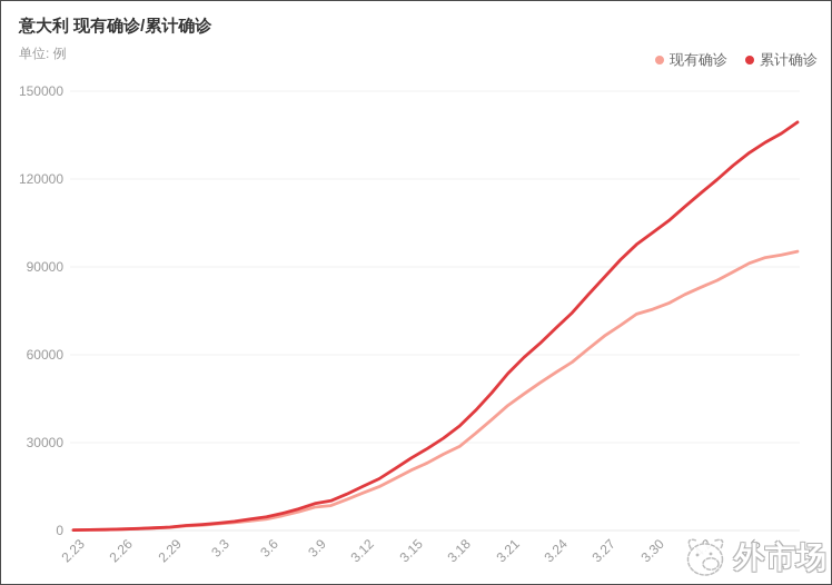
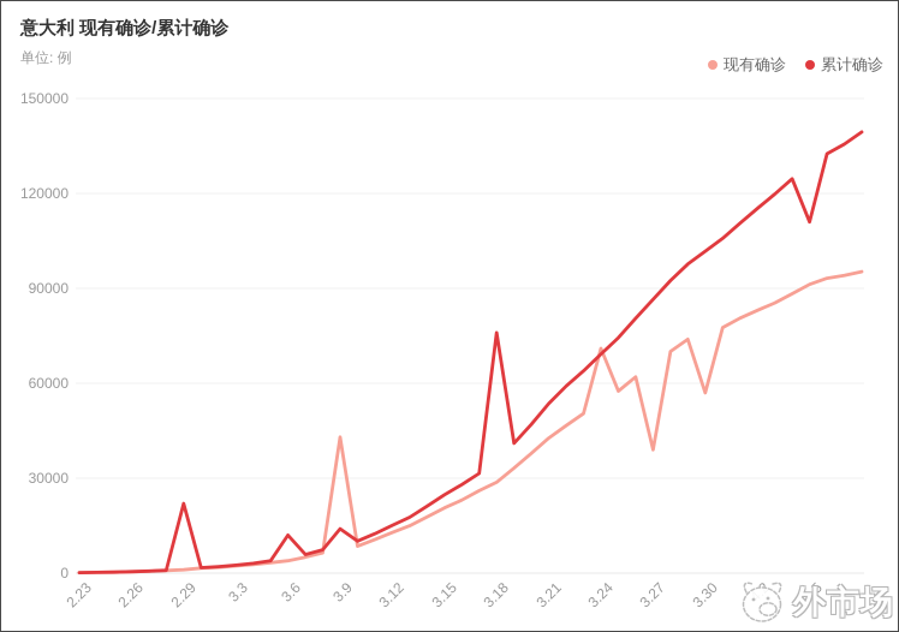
累计确诊/2.29: 1000 -> 22000
累计确诊/3.6: 5000 -> 12000
现有确诊/3.9: 8000 -> 43000
累计确诊/3.9: 9000 -> 14000
累计确诊/3.18: 36000 -> 76000
现有确诊/3.24: 54000 -> 71000
现有确诊/3.27: 66000 -> 39000
现有确诊/3.30: 76000 -> 57000
累计确诊/4.5: 129000 -> 111000
